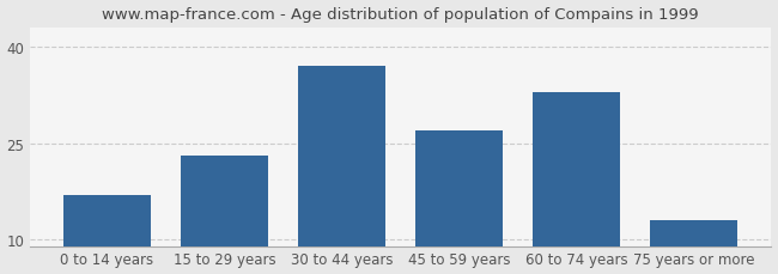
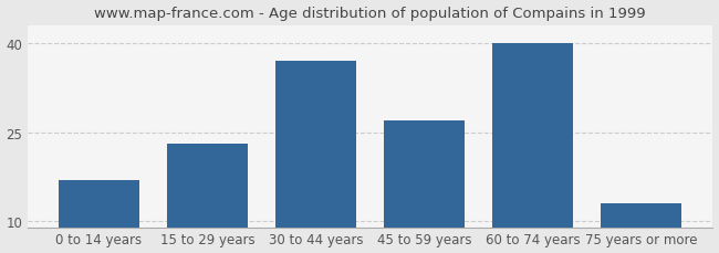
60 to 74 years: 33 -> 40
